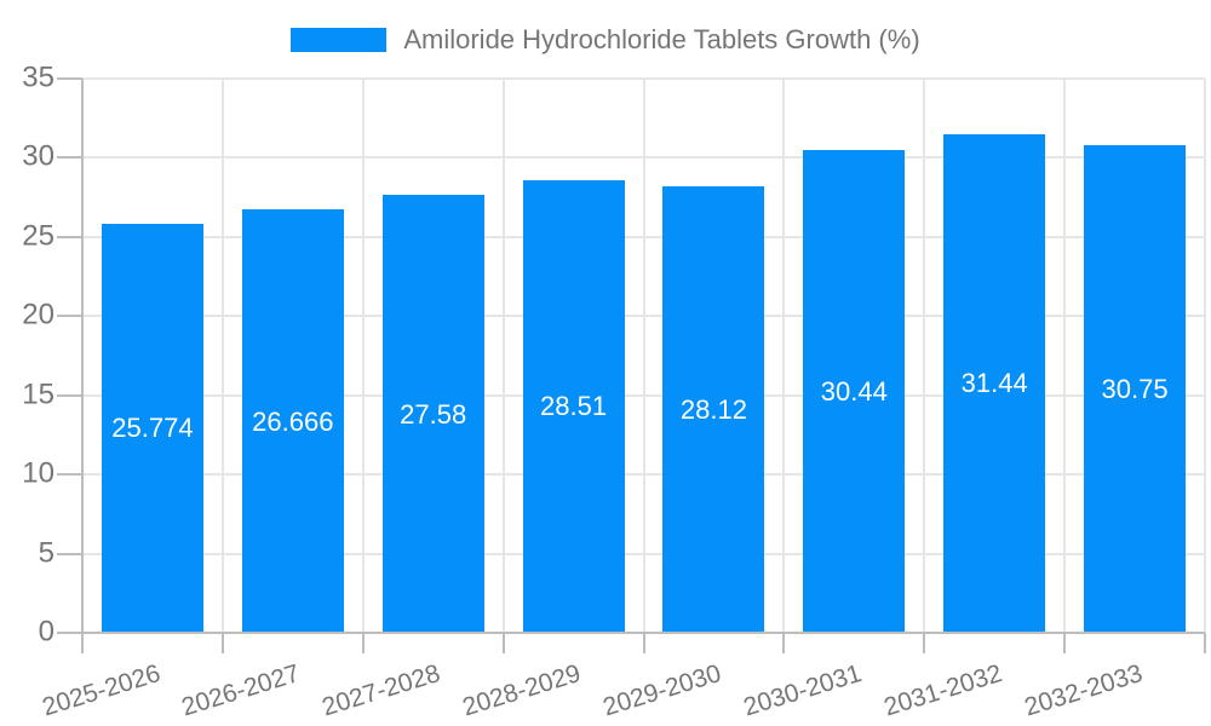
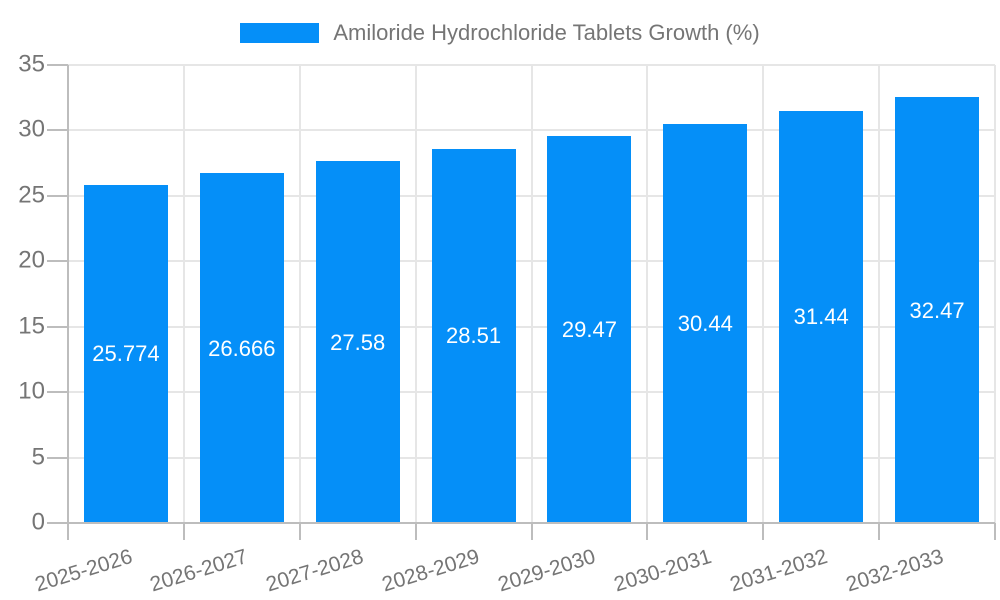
2029-2030: 28.12 -> 29.47
2032-2033: 30.75 -> 32.47
